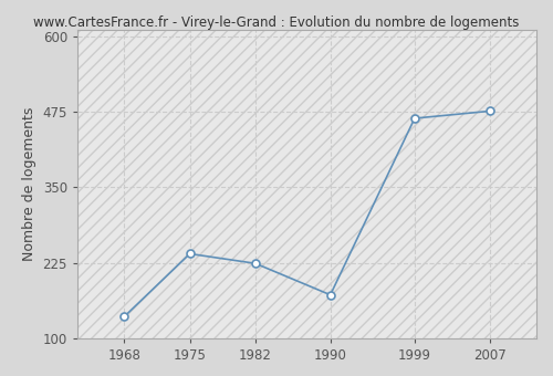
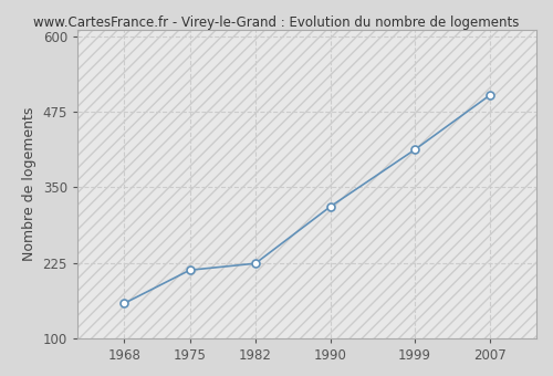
1968: 136 -> 158
1975: 240 -> 213
1990: 172 -> 318
1999: 464 -> 412
2007: 476 -> 502
